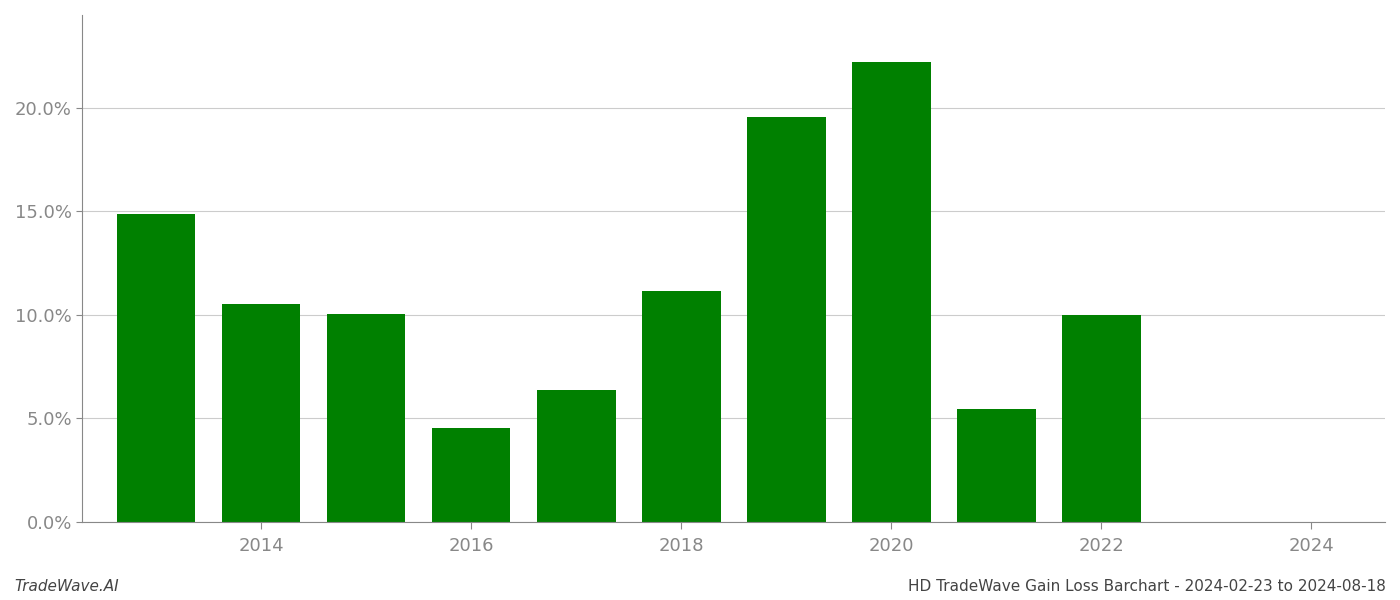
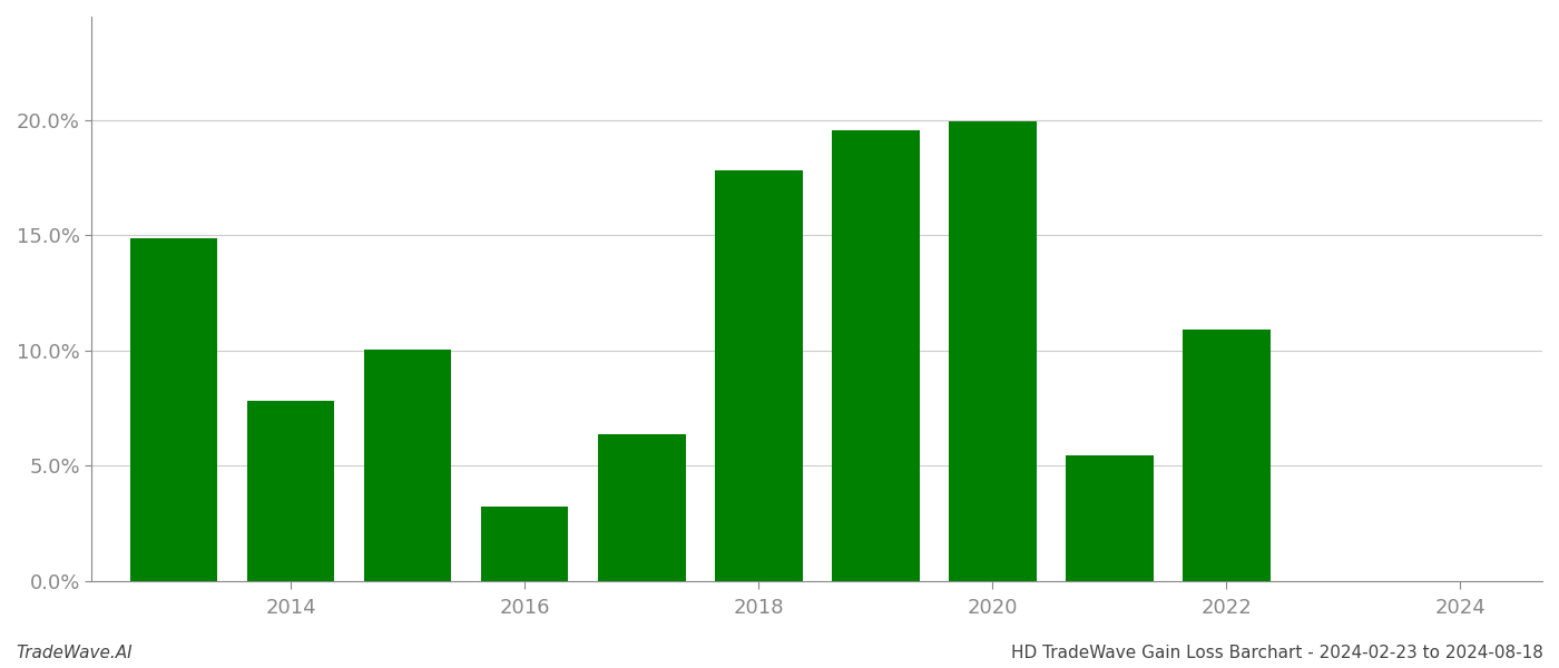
2014: 10.55% -> 7.80%
2016: 4.55% -> 3.25%
2018: 11.15% -> 17.85%
2020: 22.25% -> 19.95%
2022: 10.00% -> 10.90%
